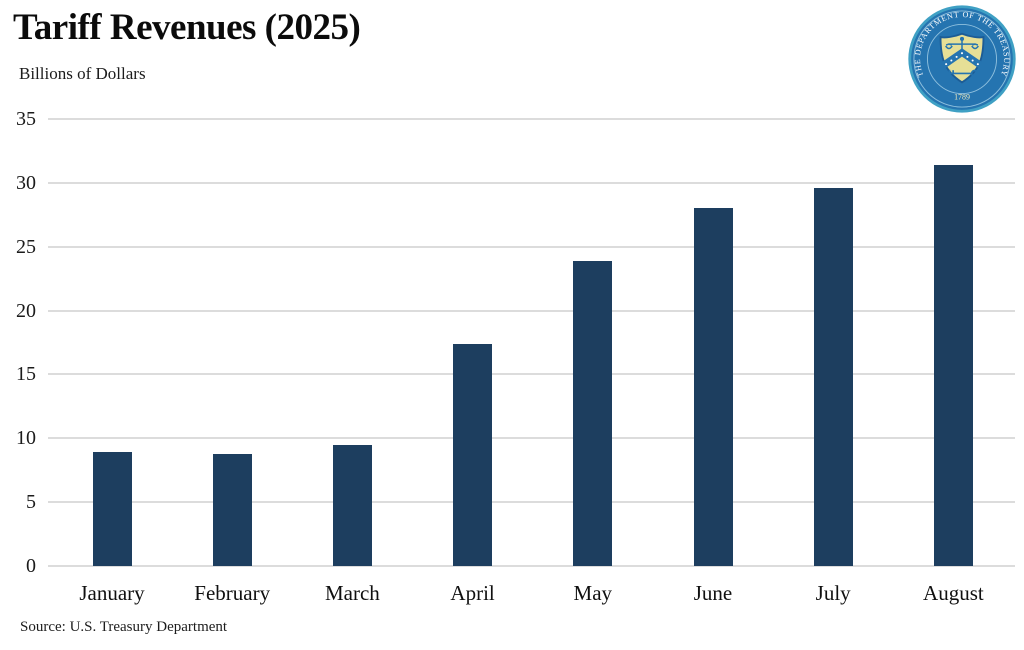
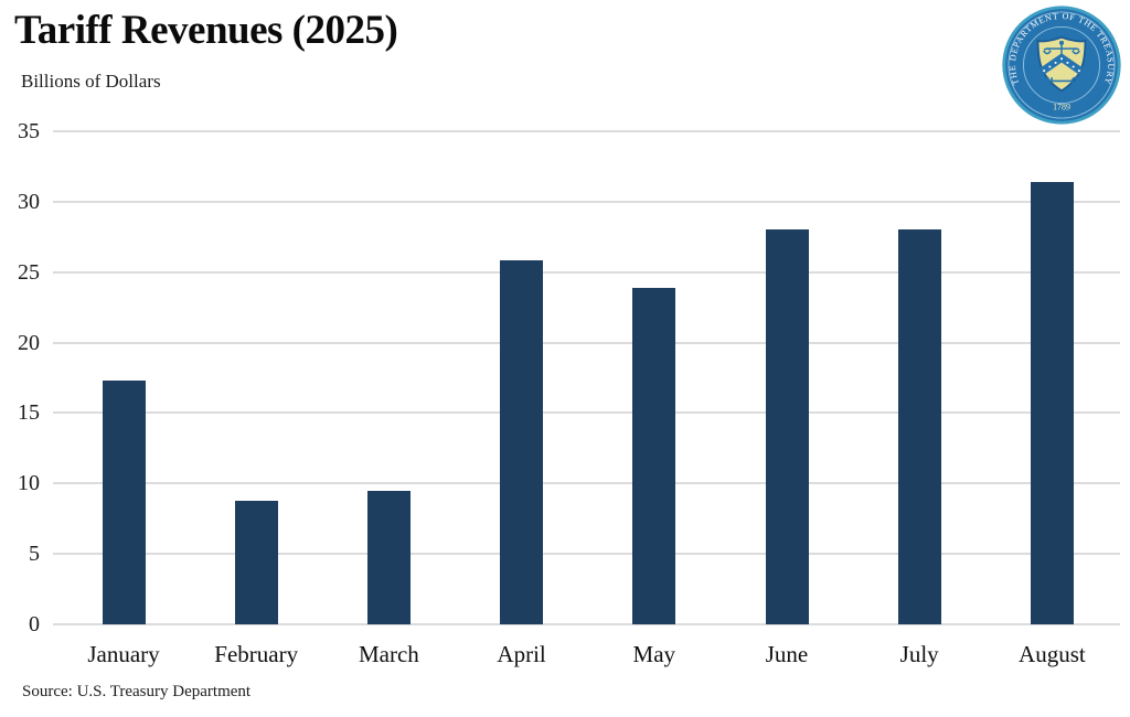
January: 8.9 -> 17.3
April: 17.4 -> 25.8
July: 29.6 -> 28.0
